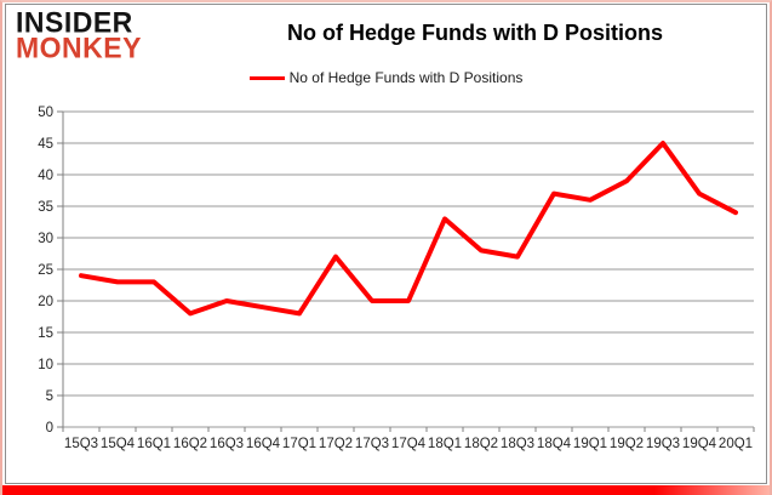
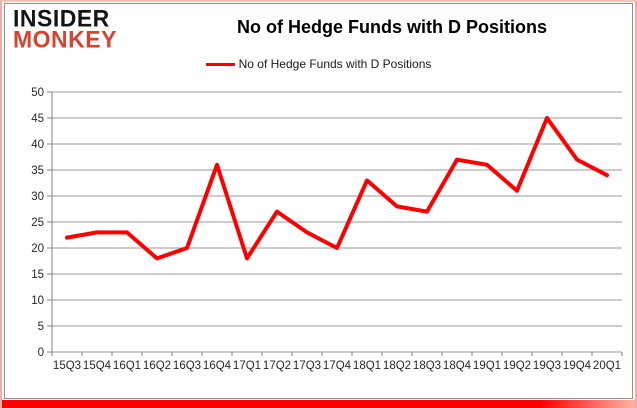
15Q3: 24 -> 22
16Q4: 19 -> 36
17Q3: 20 -> 23
19Q2: 39 -> 31
